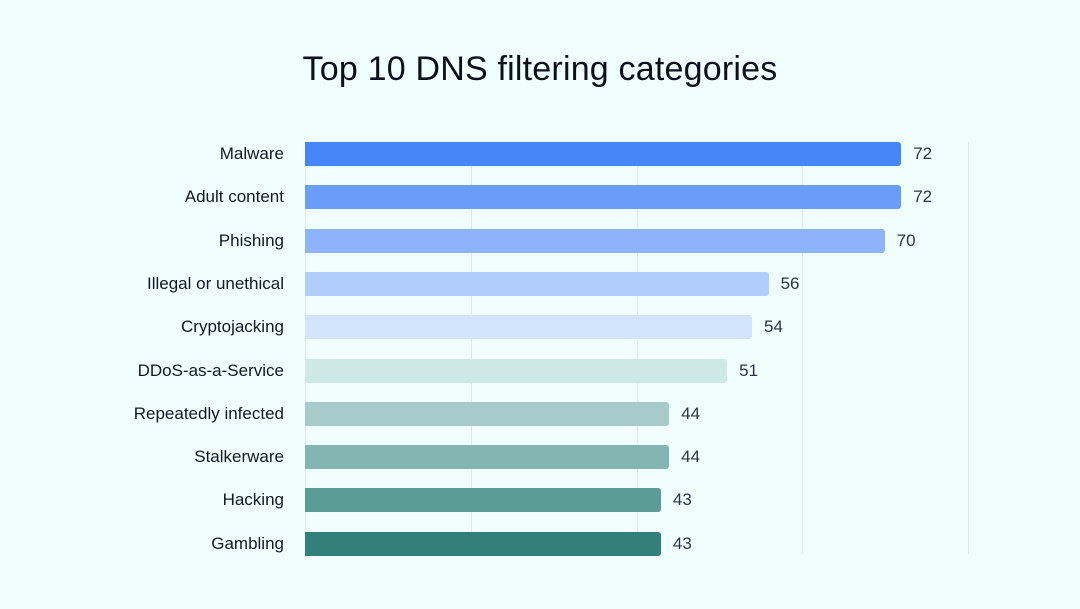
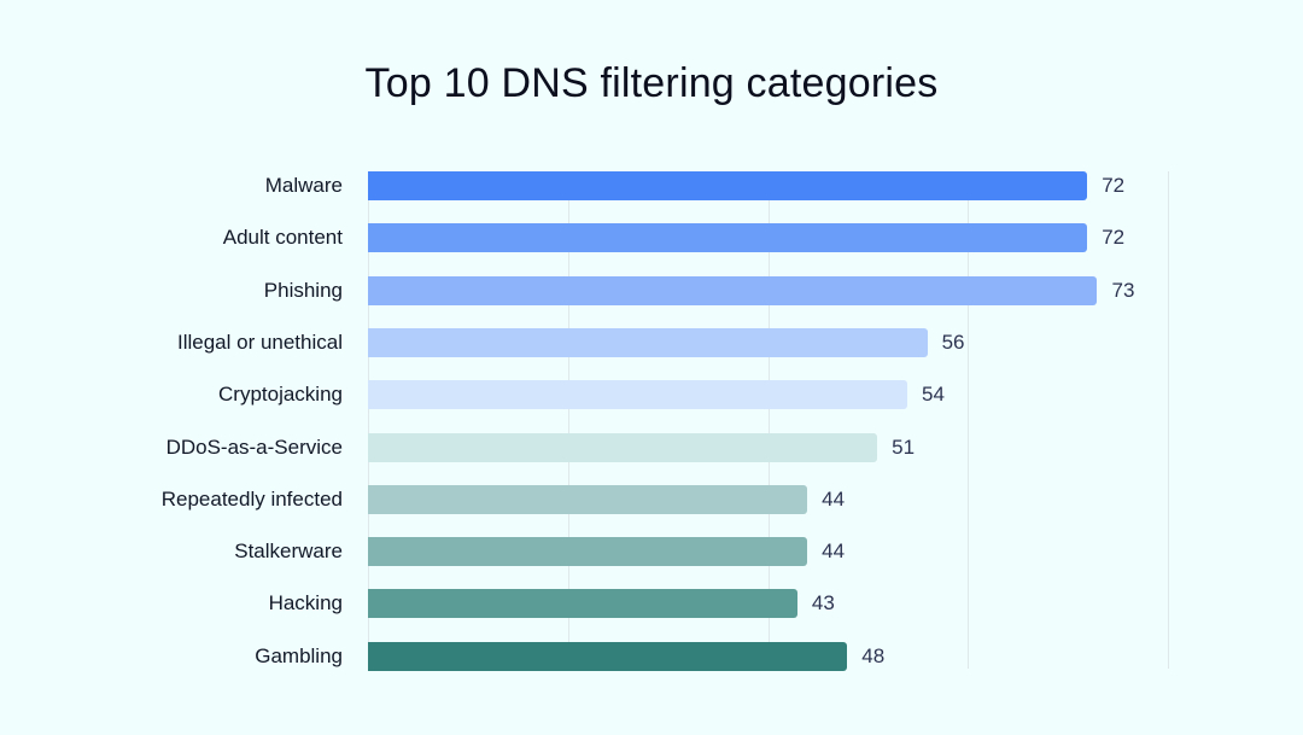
Phishing: 70 -> 73
Gambling: 43 -> 48
